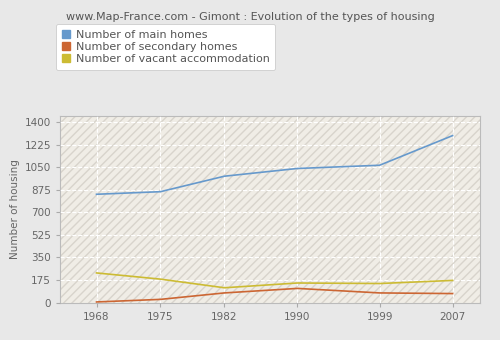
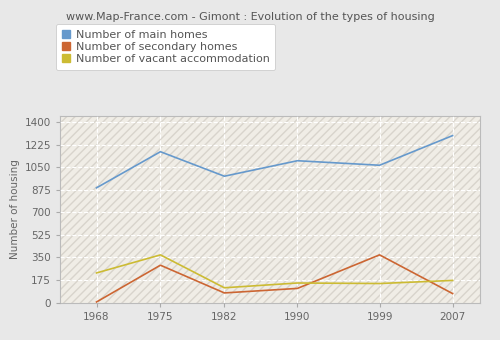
Number of main homes/1968: 840 -> 890
Number of main homes/1975: 860 -> 1170
Number of secondary homes/1975: 20 -> 290
Number of vacant accommodation/1975: 180 -> 370
Number of main homes/1990: 1040 -> 1100
Number of secondary homes/1999: 80 -> 370
